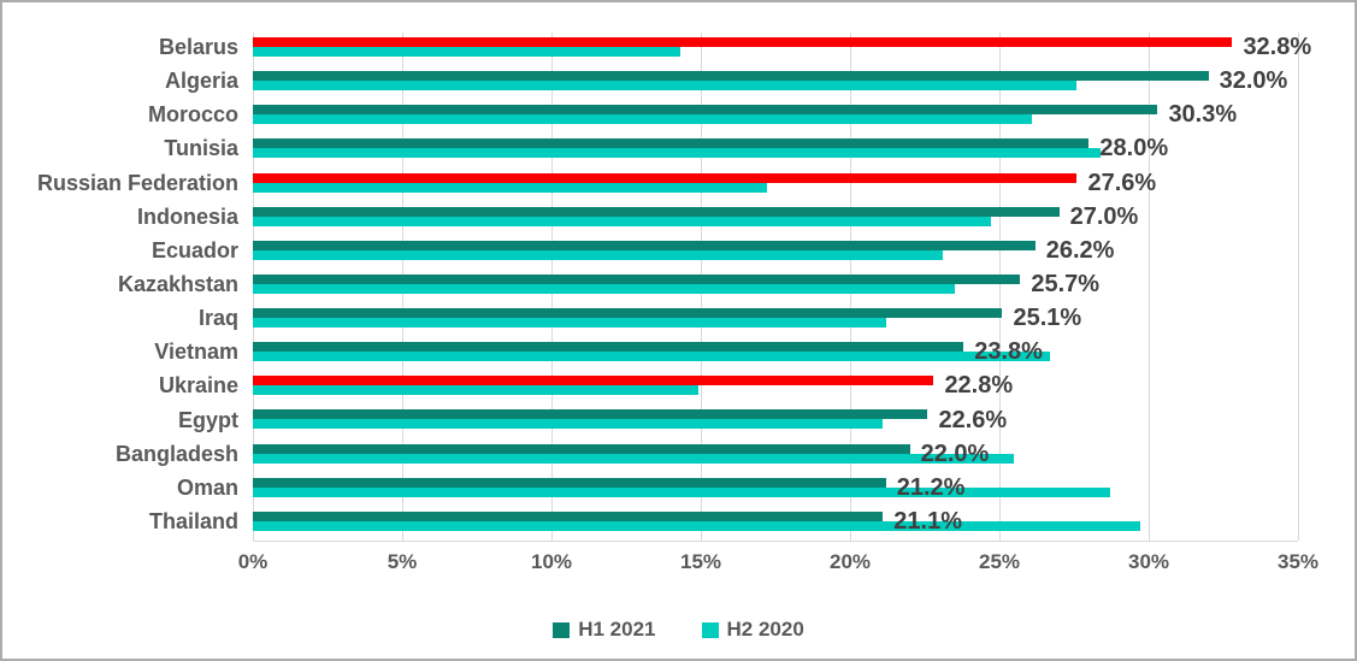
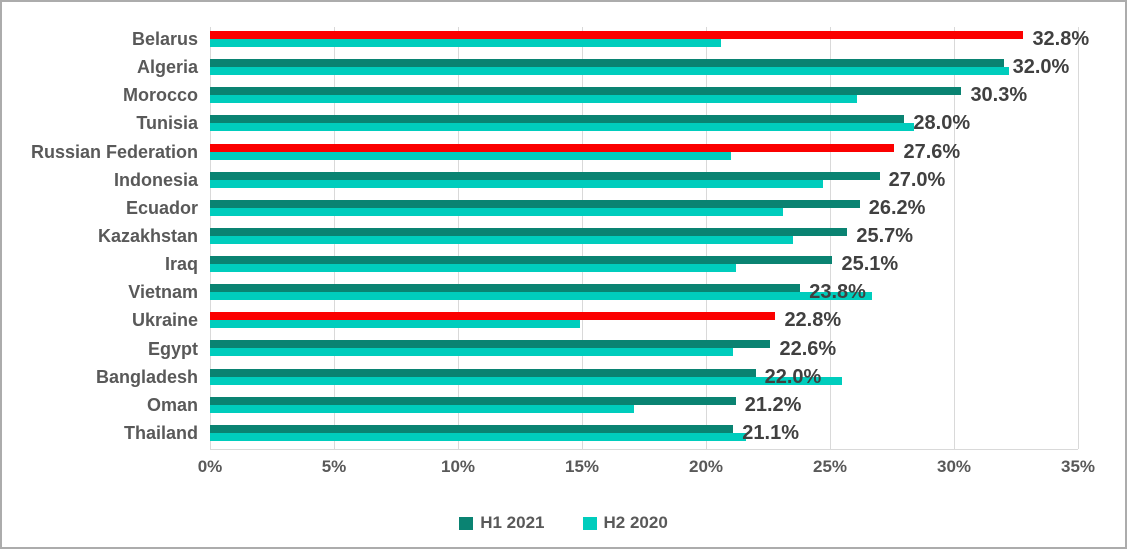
H2 2020/Belarus: 14.3% -> 20.6%
H2 2020/Algeria: 27.6% -> 32.2%
H2 2020/Russian Federation: 17.2% -> 21.0%
H2 2020/Oman: 28.7% -> 17.1%
H2 2020/Thailand: 29.7% -> 21.6%
